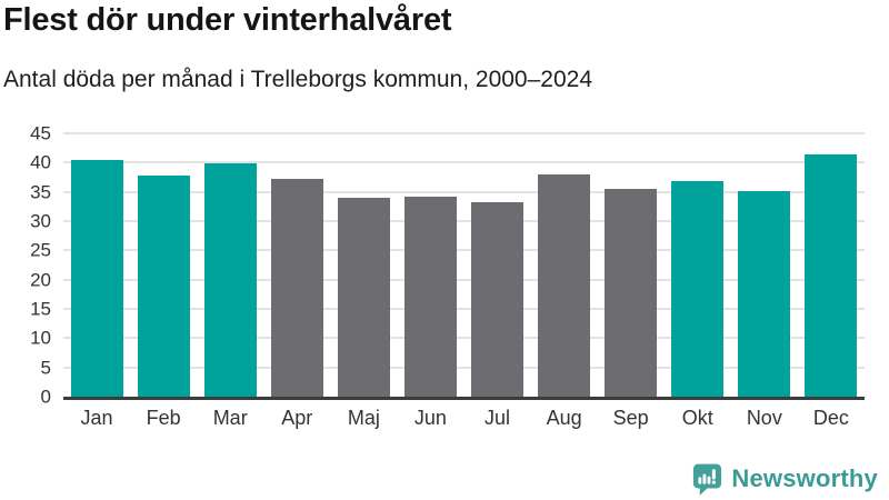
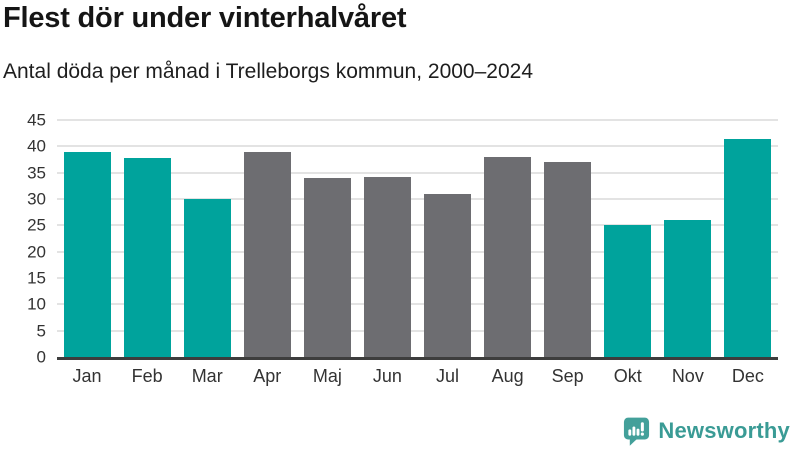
Jan: 40 -> 39
Mar: 40 -> 30
Apr: 37 -> 39
Jul: 33 -> 31
Sep: 36 -> 37
Okt: 37 -> 25
Nov: 35 -> 26
